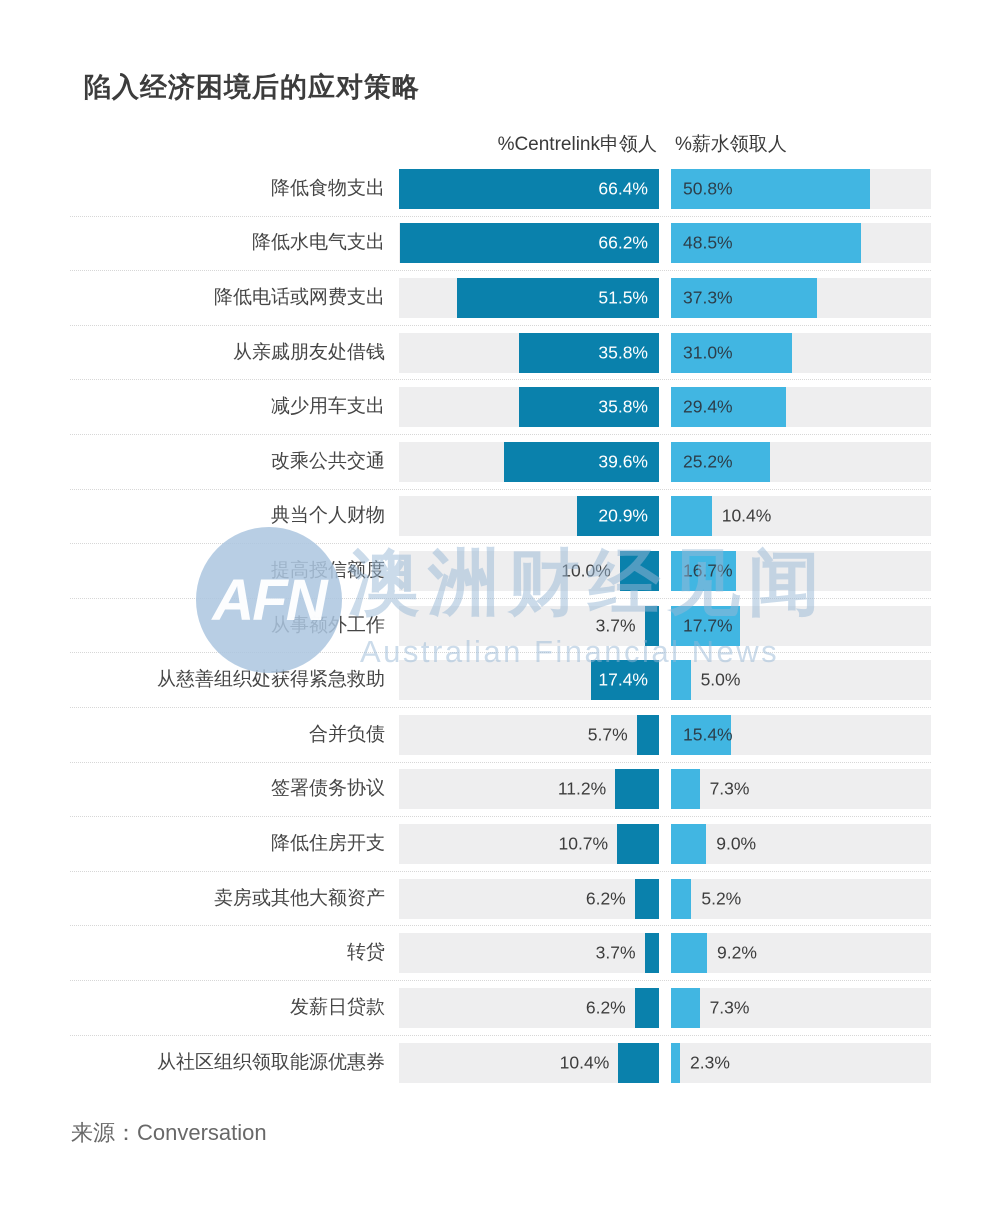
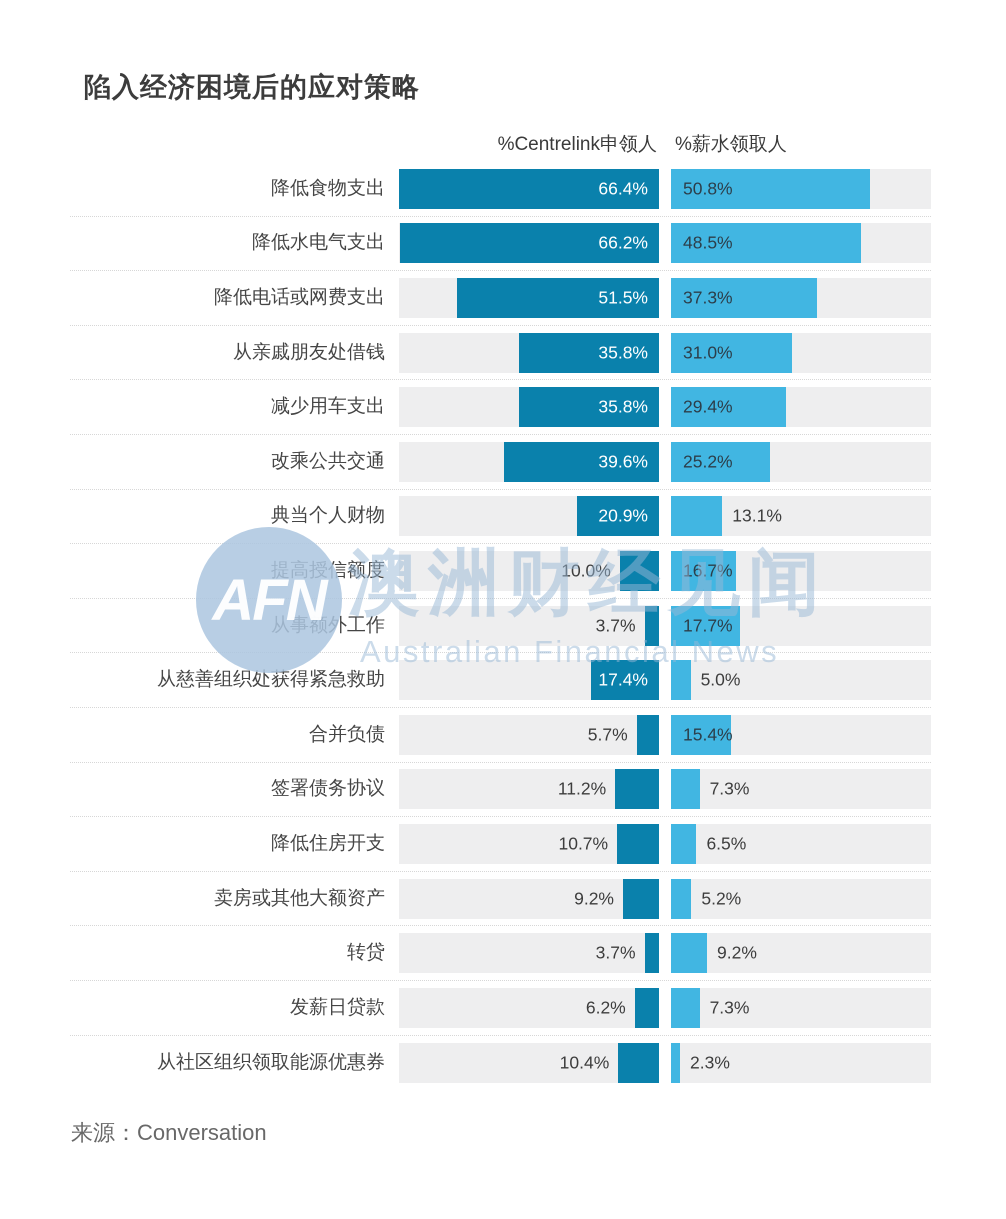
%薪水领取人/典当个人财物: 10.4% -> 13.1%
%薪水领取人/降低住房开支: 9.0% -> 6.5%
%Centrelink申领人/卖房或其他大额资产: 6.2% -> 9.2%
